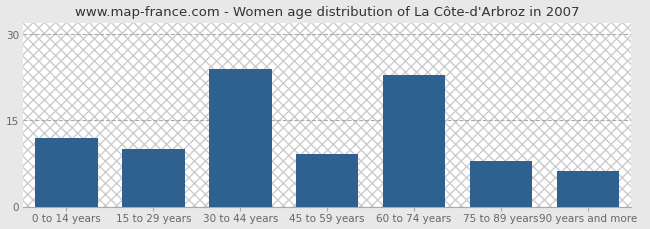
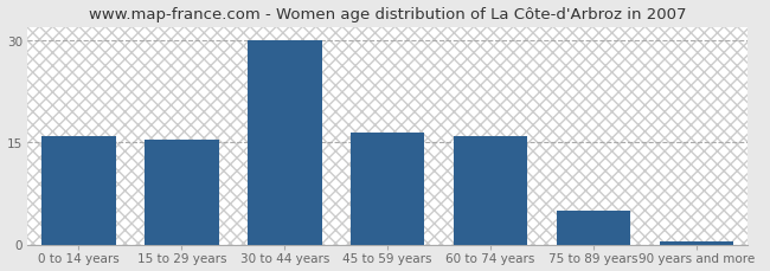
0 to 14 years: 12.0 -> 16.0
15 to 29 years: 10.0 -> 15.5
30 to 44 years: 24.0 -> 30.0
45 to 59 years: 9.2 -> 16.5
60 to 74 years: 23.0 -> 16.0
75 to 89 years: 8.0 -> 5.0
90 years and more: 6.2 -> 0.5
